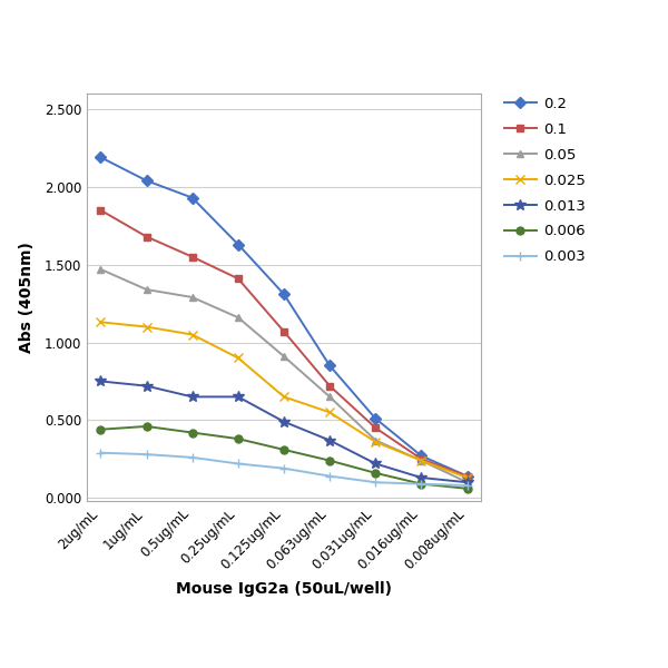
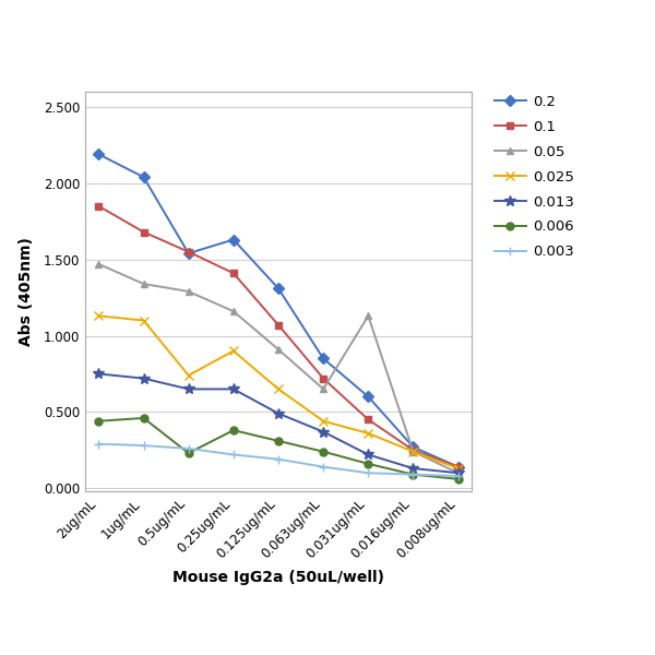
0.2/0.5ug/mL: 1.93 -> 1.54
0.025/0.5ug/mL: 1.05 -> 0.74
0.006/0.5ug/mL: 0.42 -> 0.23
0.025/0.063ug/mL: 0.55 -> 0.44
0.2/0.031ug/mL: 0.51 -> 0.60
0.05/0.031ug/mL: 0.37 -> 1.13
